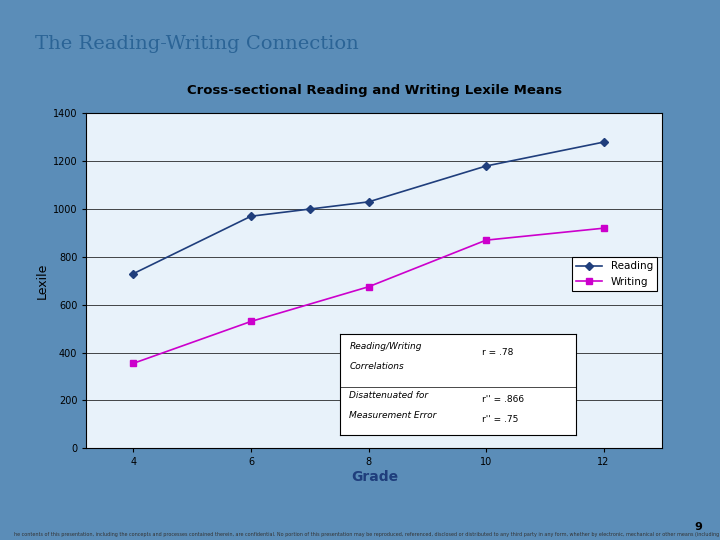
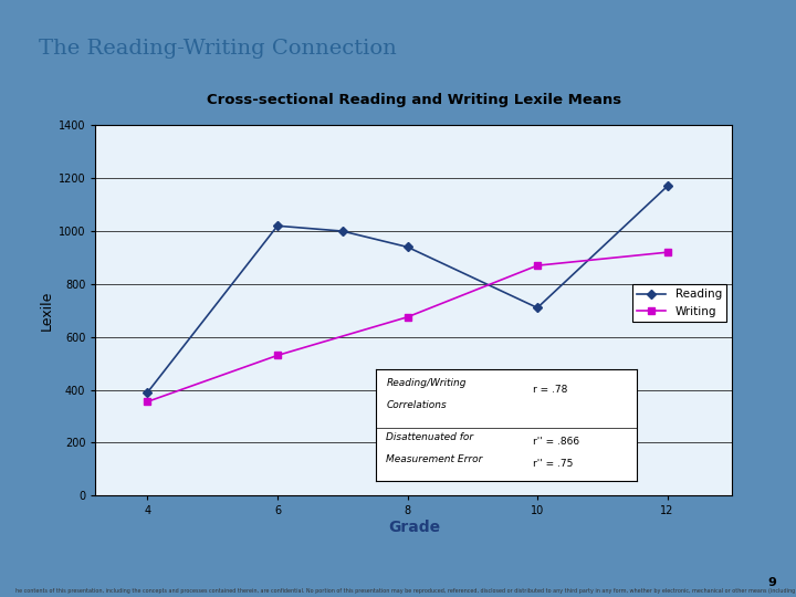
Reading/4: 730 -> 390
Reading/6: 970 -> 1020
Reading/8: 1030 -> 940
Reading/10: 1180 -> 710
Reading/12: 1280 -> 1170
